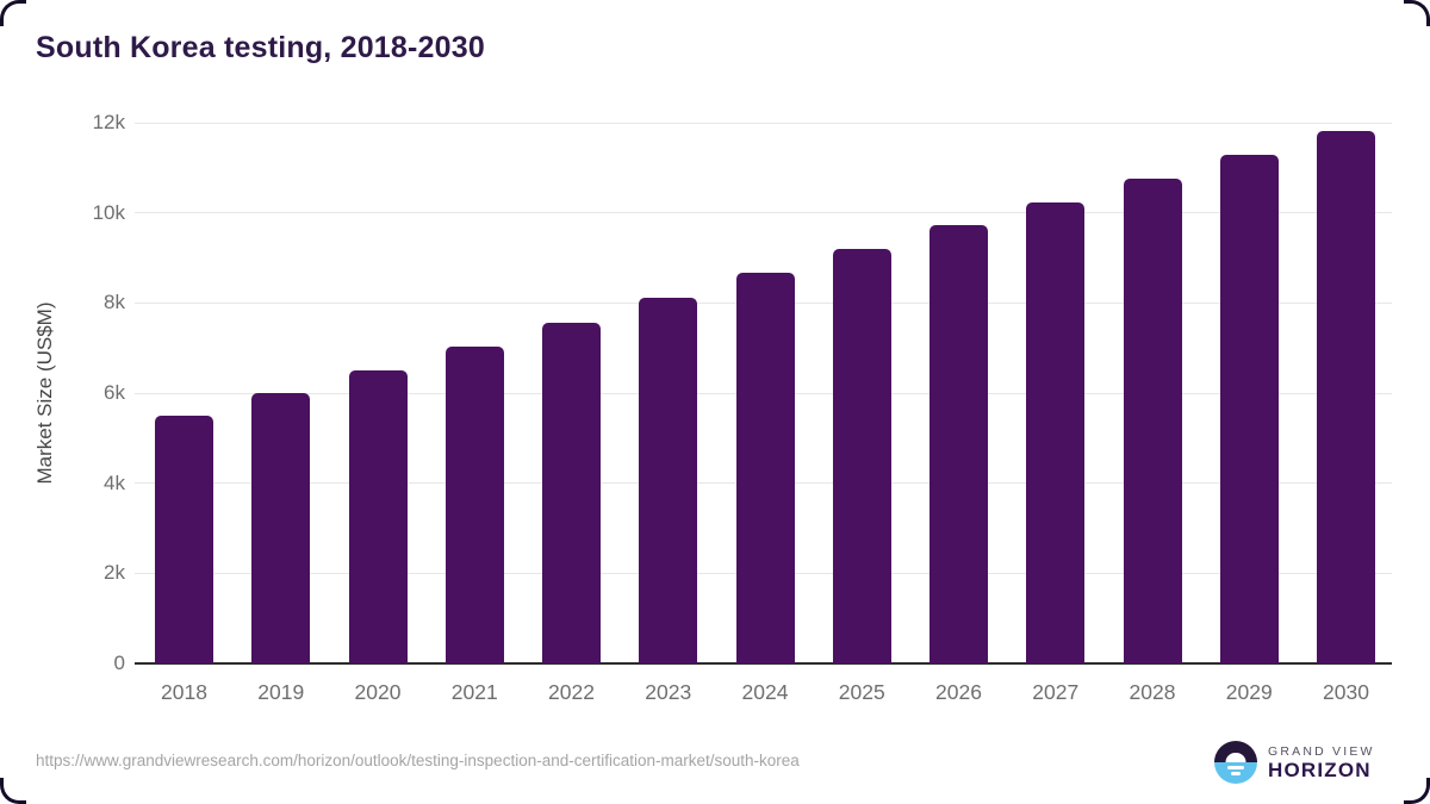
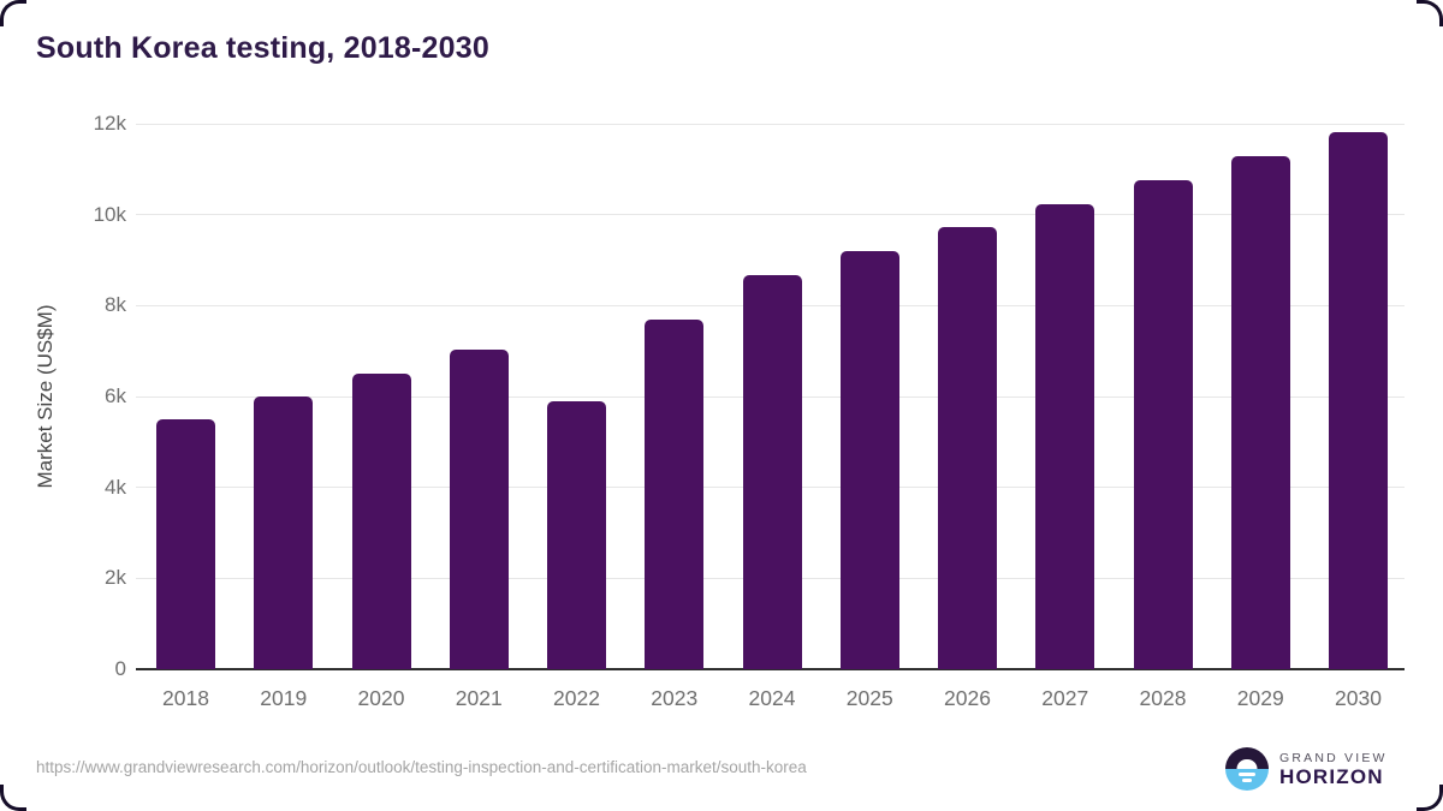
2022: 7.6k -> 5.9k
2023: 8.1k -> 7.7k
